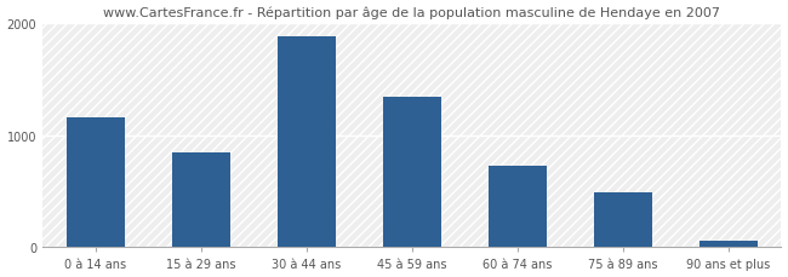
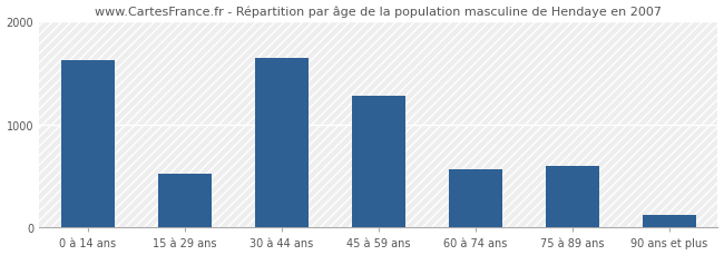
0 à 14 ans: 1160 -> 1620
15 à 29 ans: 840 -> 520
30 à 44 ans: 1880 -> 1640
45 à 59 ans: 1340 -> 1280
60 à 74 ans: 730 -> 560
75 à 89 ans: 490 -> 600
90 ans et plus: 60 -> 120
